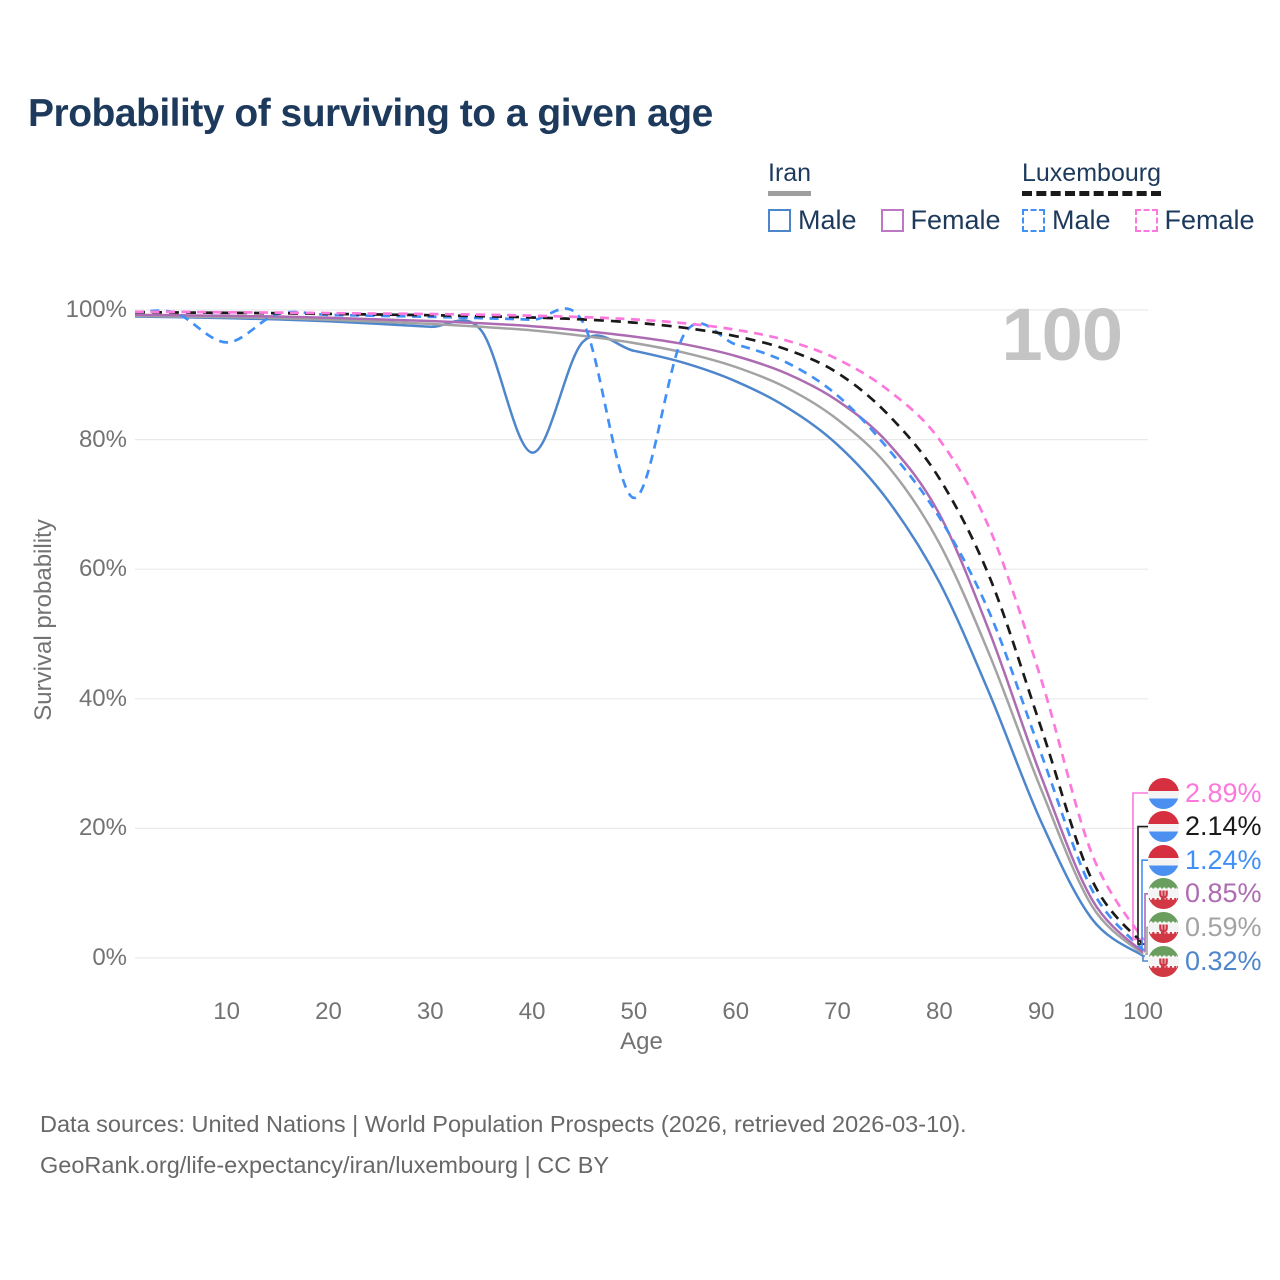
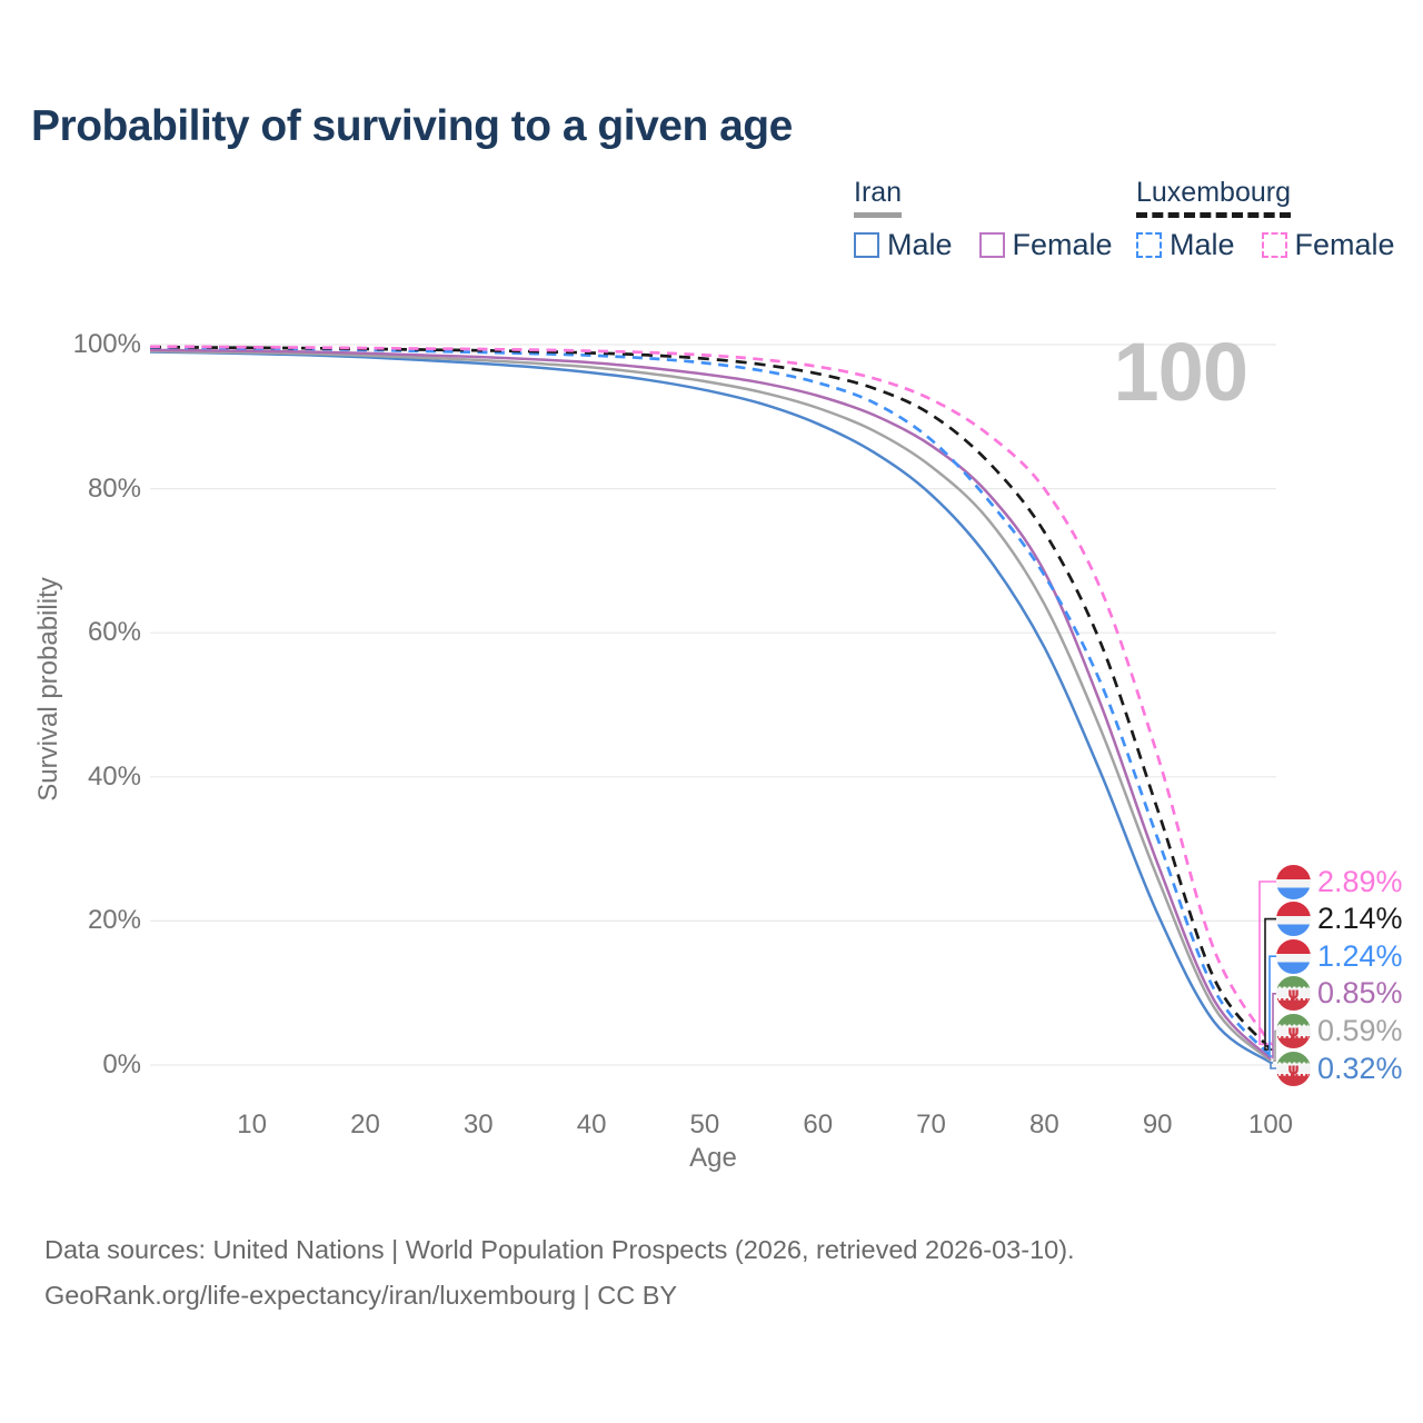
Luxembourg Male/10: 95% -> 99%
Iran Male/40: 78% -> 96%
Luxembourg Male/50: 71% -> 97%
